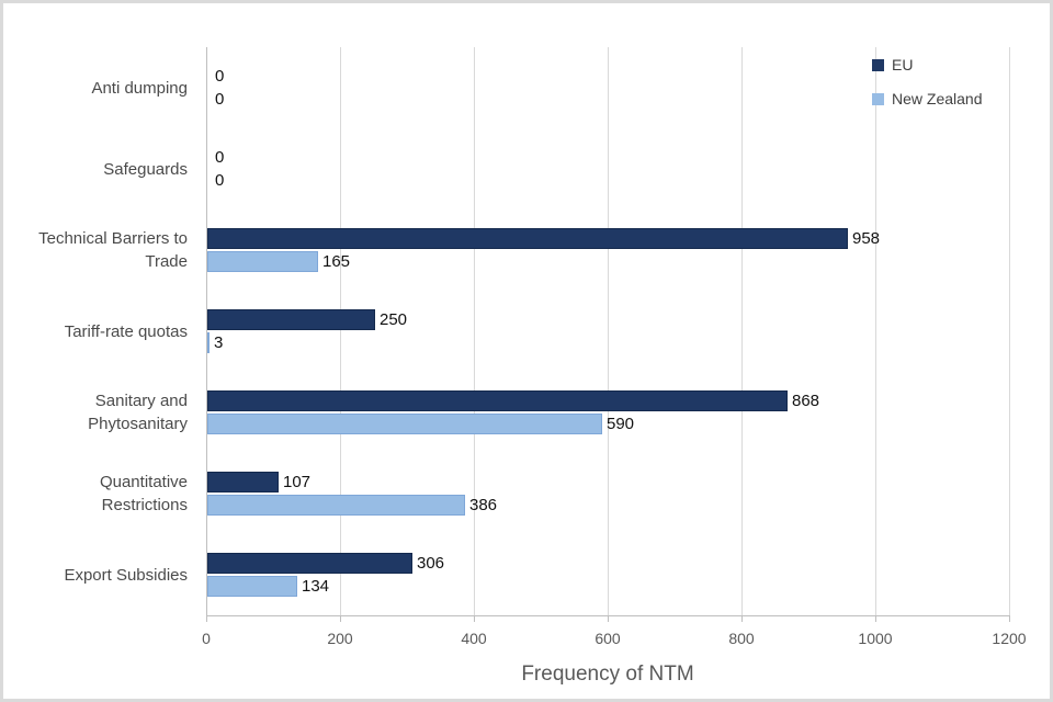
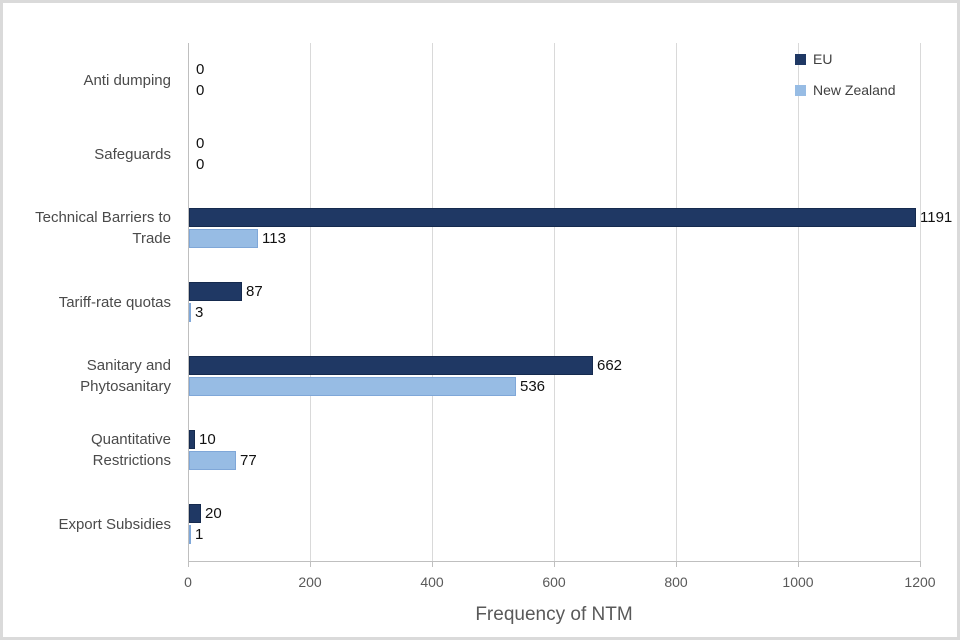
EU/Technical Barriers to Trade: 958 -> 1191
New Zealand/Technical Barriers to Trade: 165 -> 113
EU/Tariff-rate quotas: 250 -> 87
EU/Sanitary and Phytosanitary: 868 -> 662
New Zealand/Sanitary and Phytosanitary: 590 -> 536
EU/Quantitative Restrictions: 107 -> 10
New Zealand/Quantitative Restrictions: 386 -> 77
EU/Export Subsidies: 306 -> 20
New Zealand/Export Subsidies: 134 -> 1
